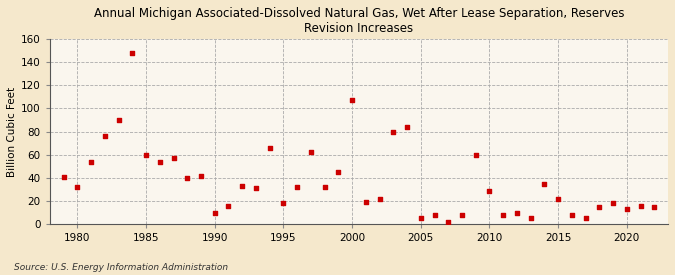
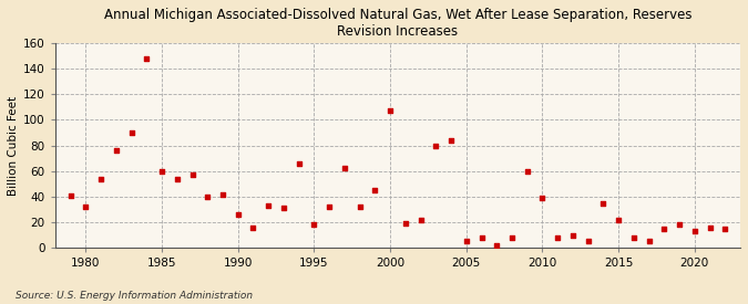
1990: 10 -> 26
2010: 29 -> 39
